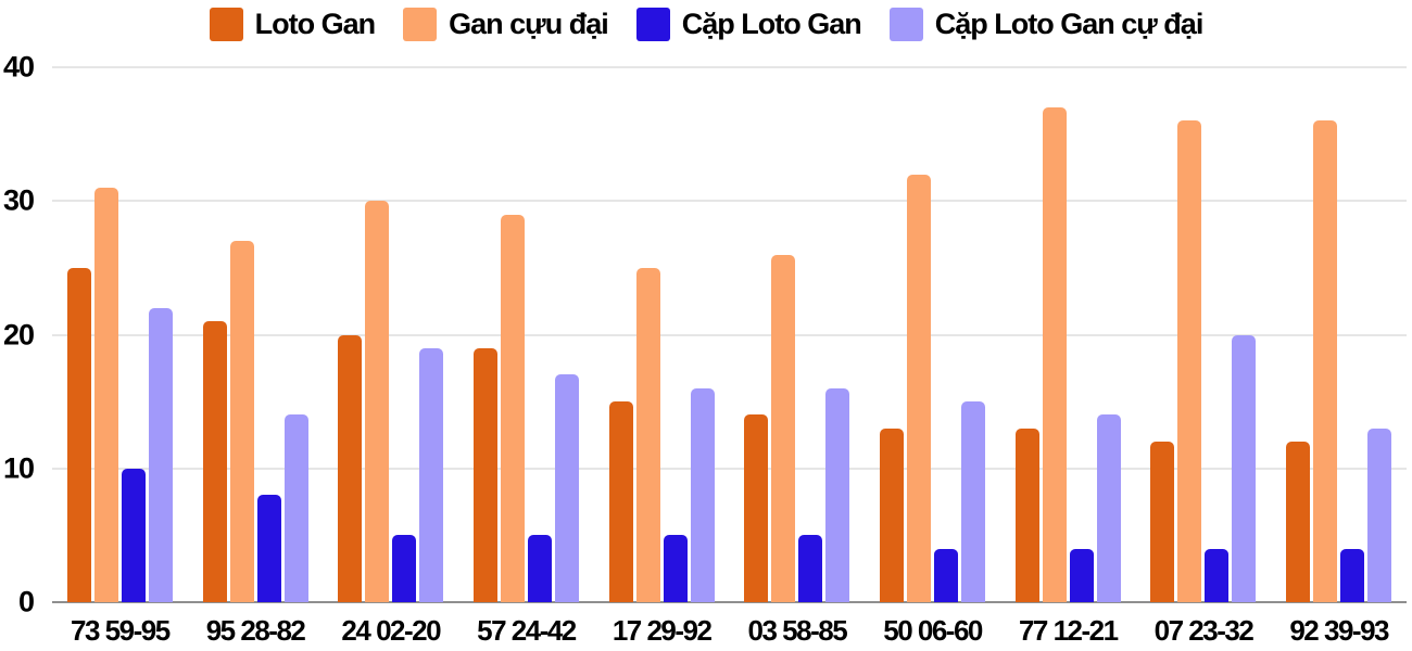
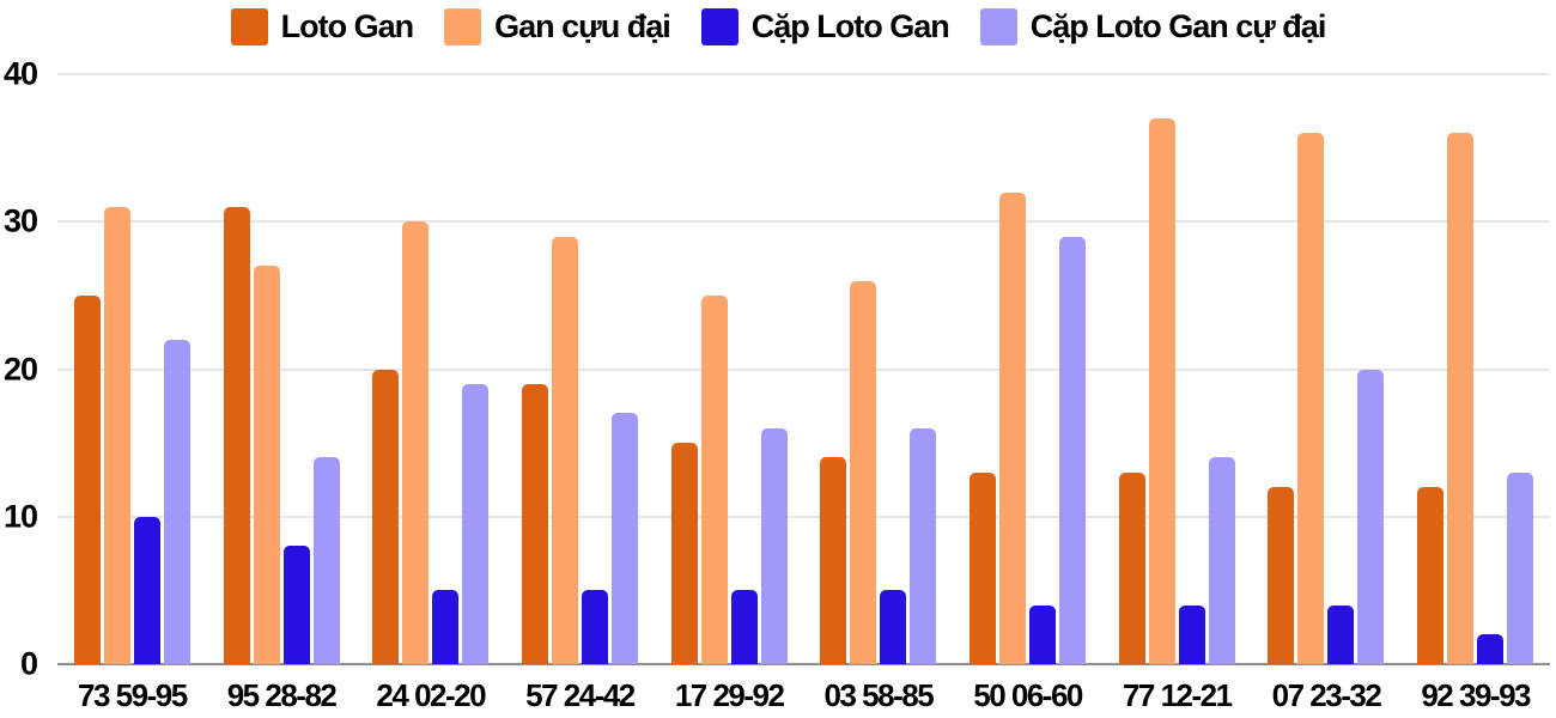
Loto Gan/95 28-82: 21 -> 31
Cặp Loto Gan cự đại/50 06-60: 15 -> 29
Cặp Loto Gan/92 39-93: 4 -> 2
